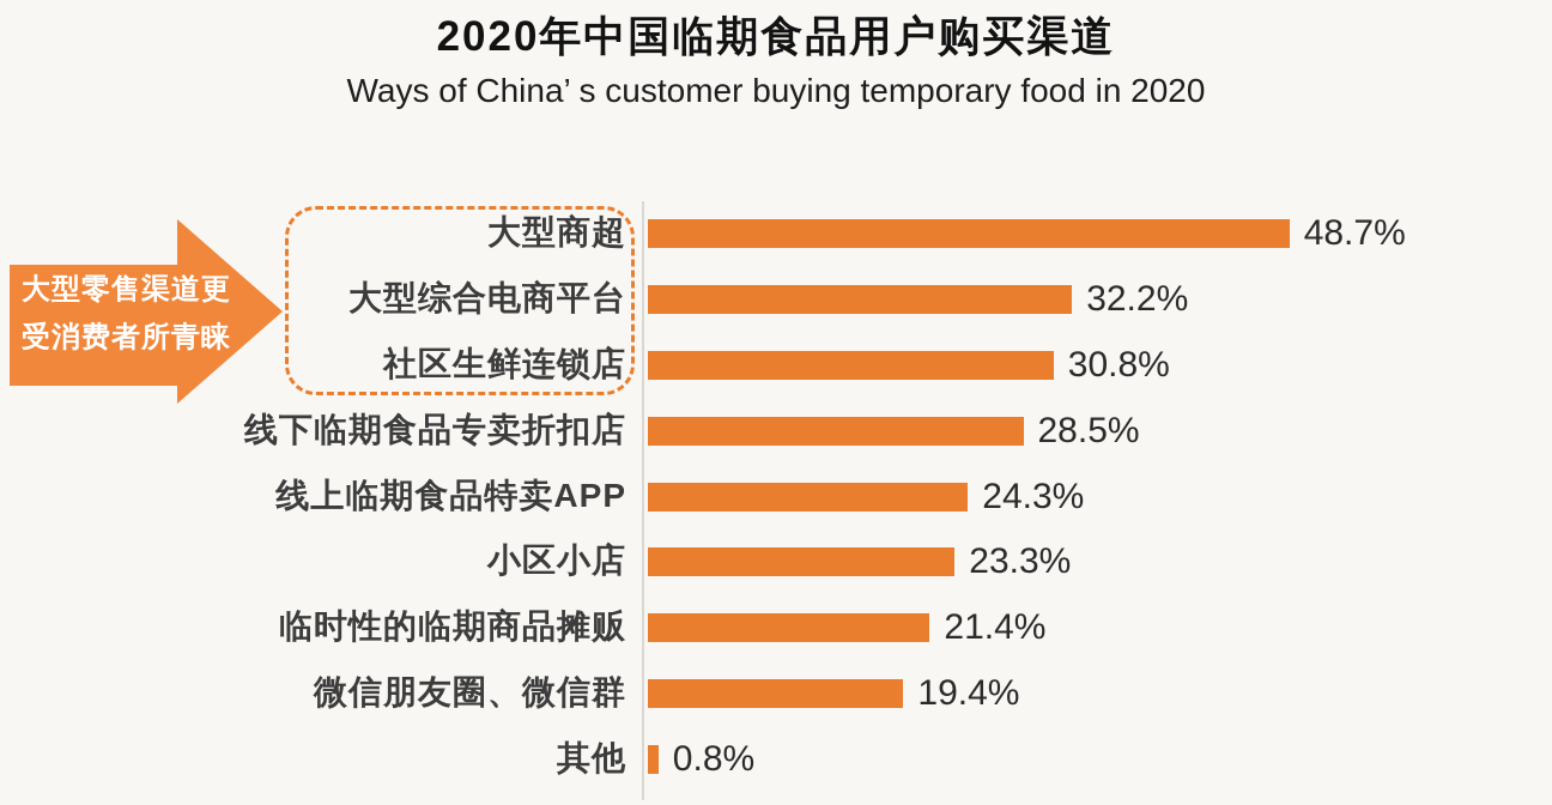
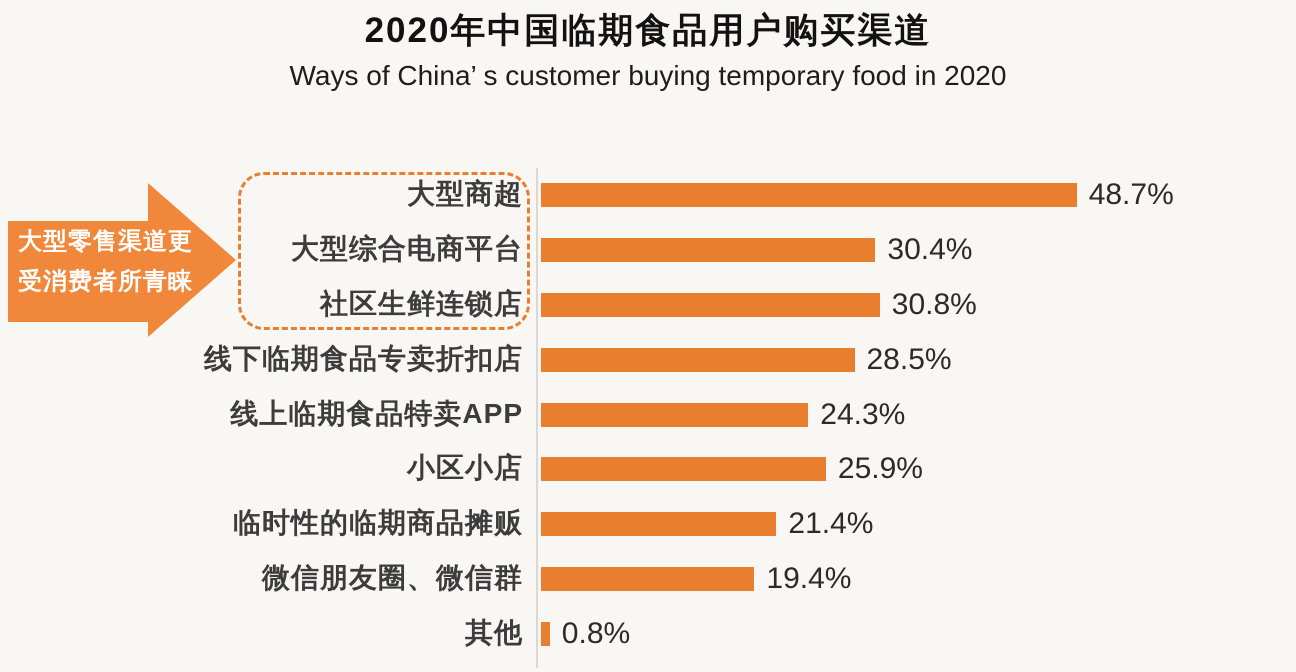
大型综合电商平台: 32.2% -> 30.4%
小区小店: 23.3% -> 25.9%
